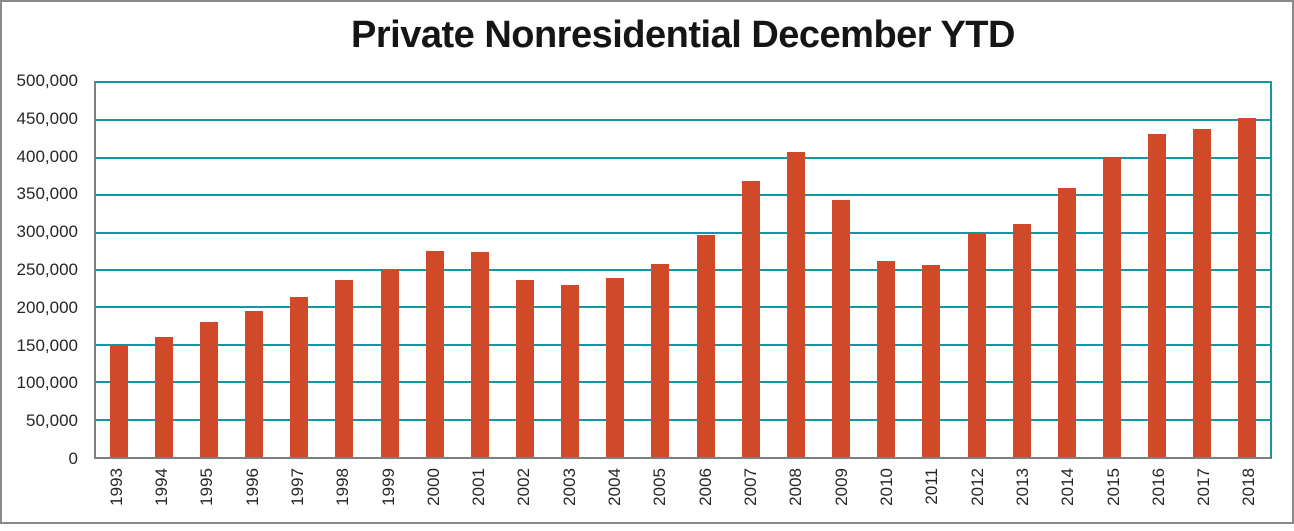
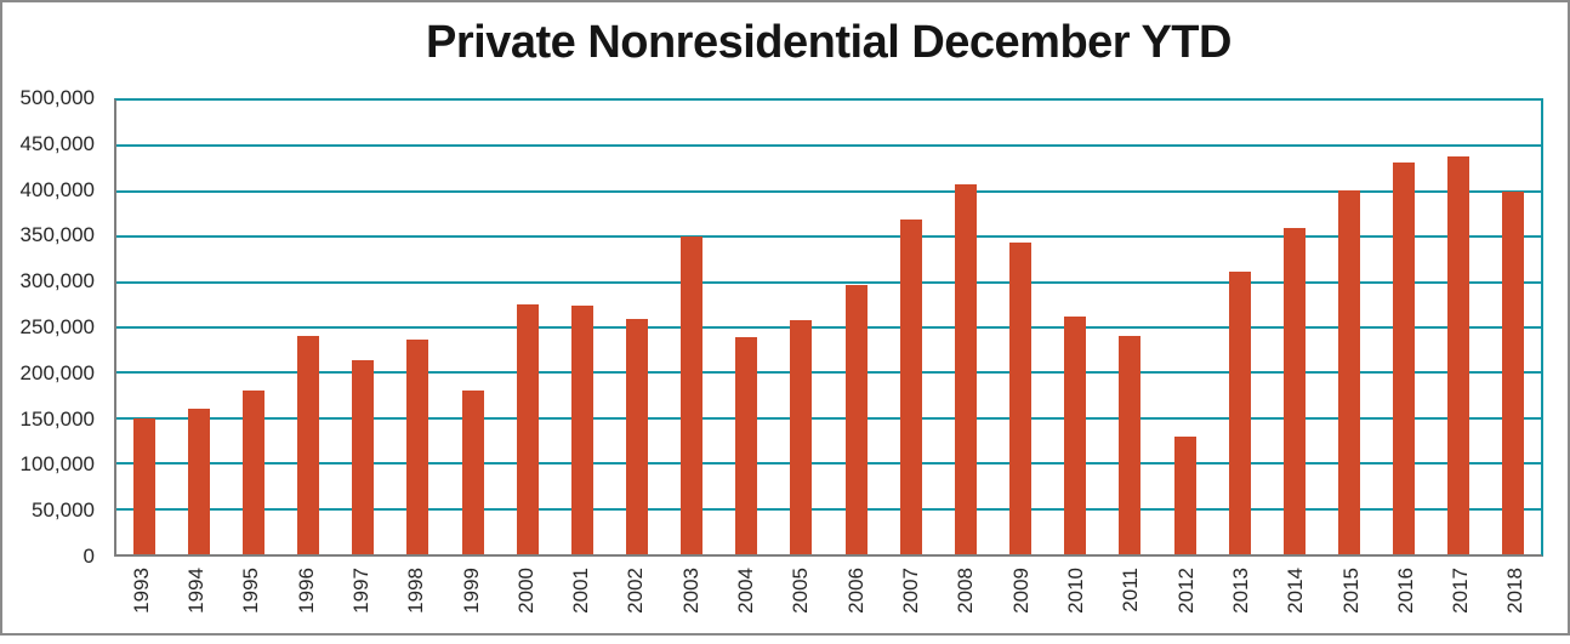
1996: 200000 -> 240000
1999: 250000 -> 180000
2002: 240000 -> 260000
2003: 230000 -> 350000
2011: 260000 -> 240000
2012: 300000 -> 130000
2018: 450000 -> 400000
